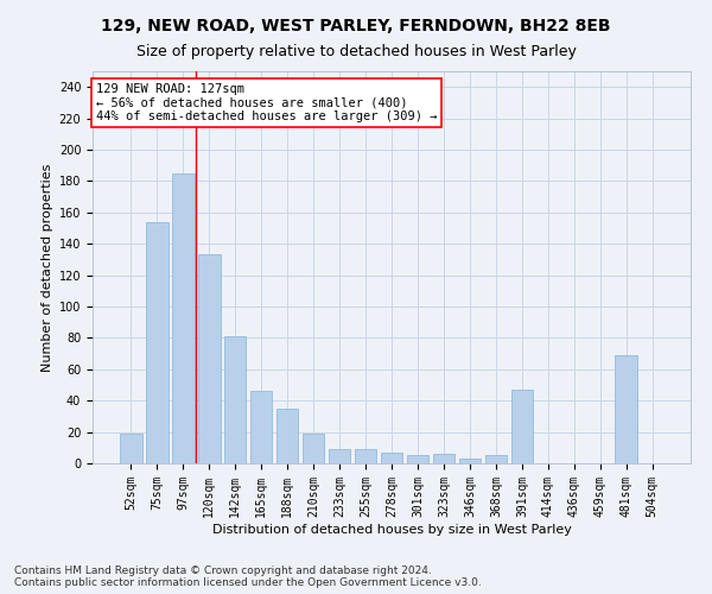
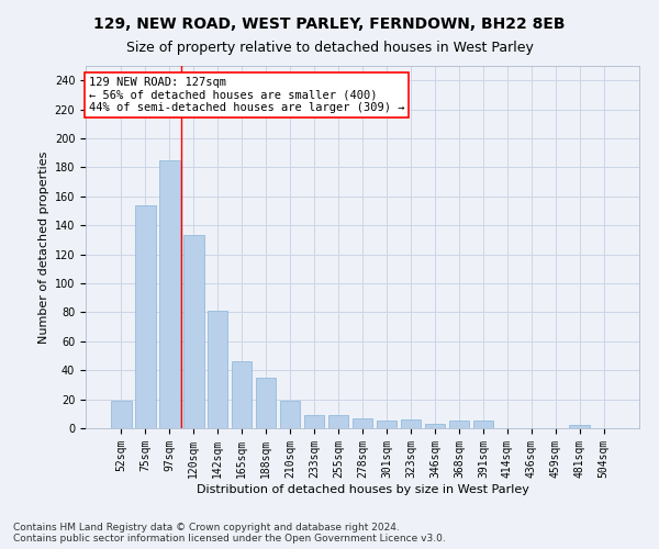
391sqm: 47 -> 5
481sqm: 69 -> 2
